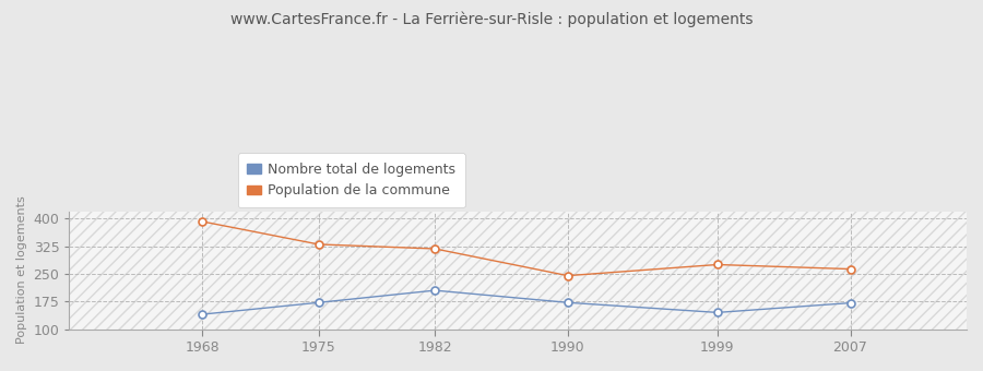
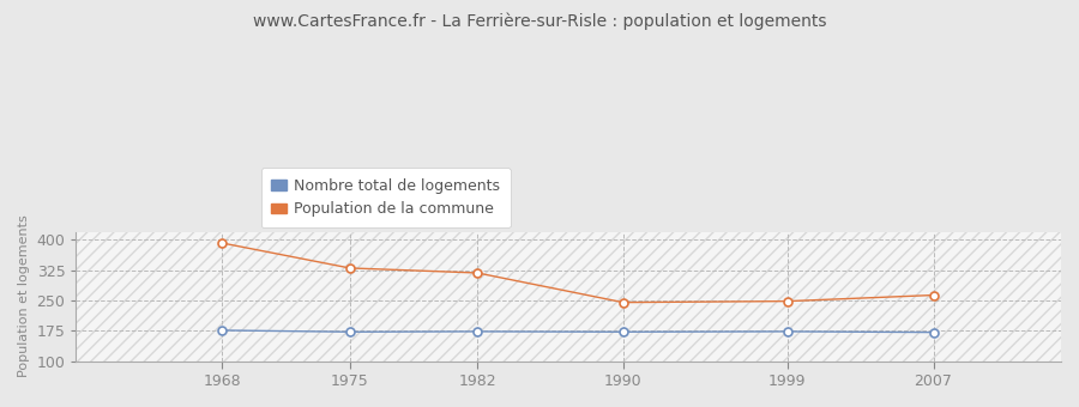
Nombre total de logements/1968: 140 -> 176
Nombre total de logements/1982: 205 -> 173
Nombre total de logements/1999: 145 -> 173
Population de la commune/1999: 275 -> 248
